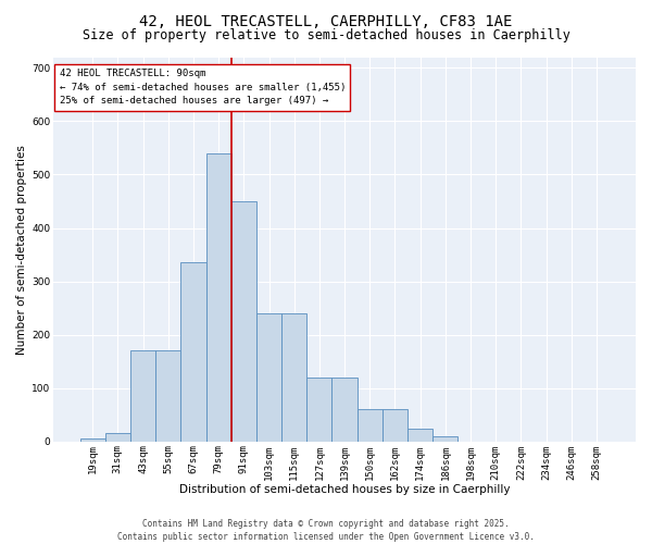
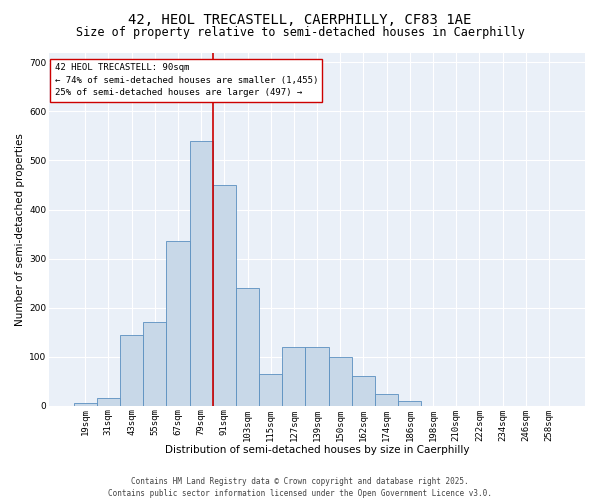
43sqm: 170 -> 145
115sqm: 240 -> 65
150sqm: 60 -> 100
